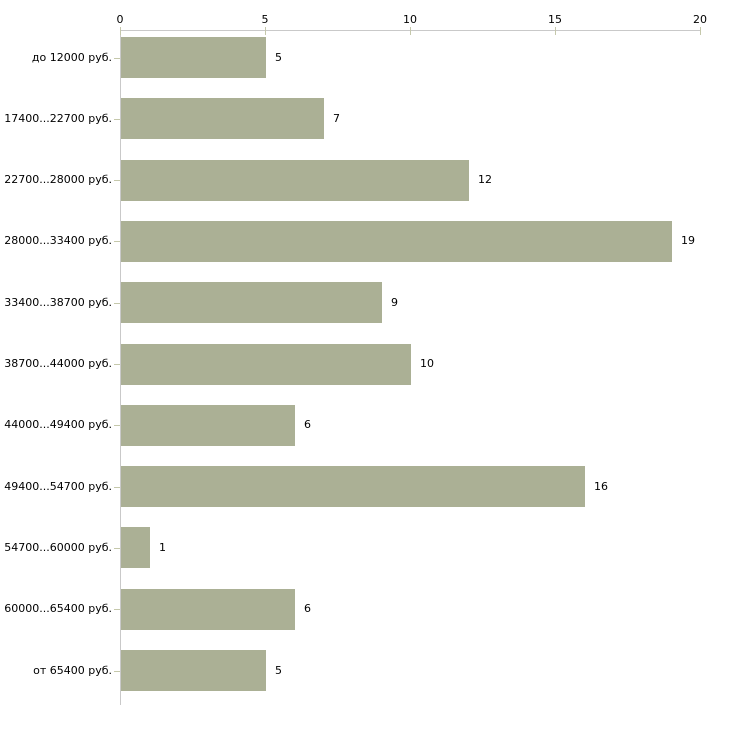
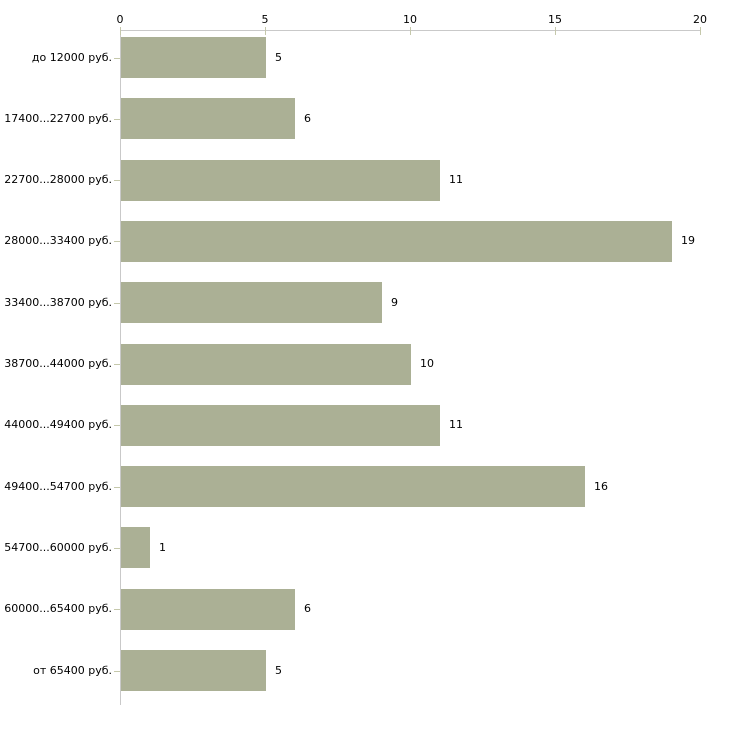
17400...22700 руб.: 7 -> 6
22700...28000 руб.: 12 -> 11
44000...49400 руб.: 6 -> 11
